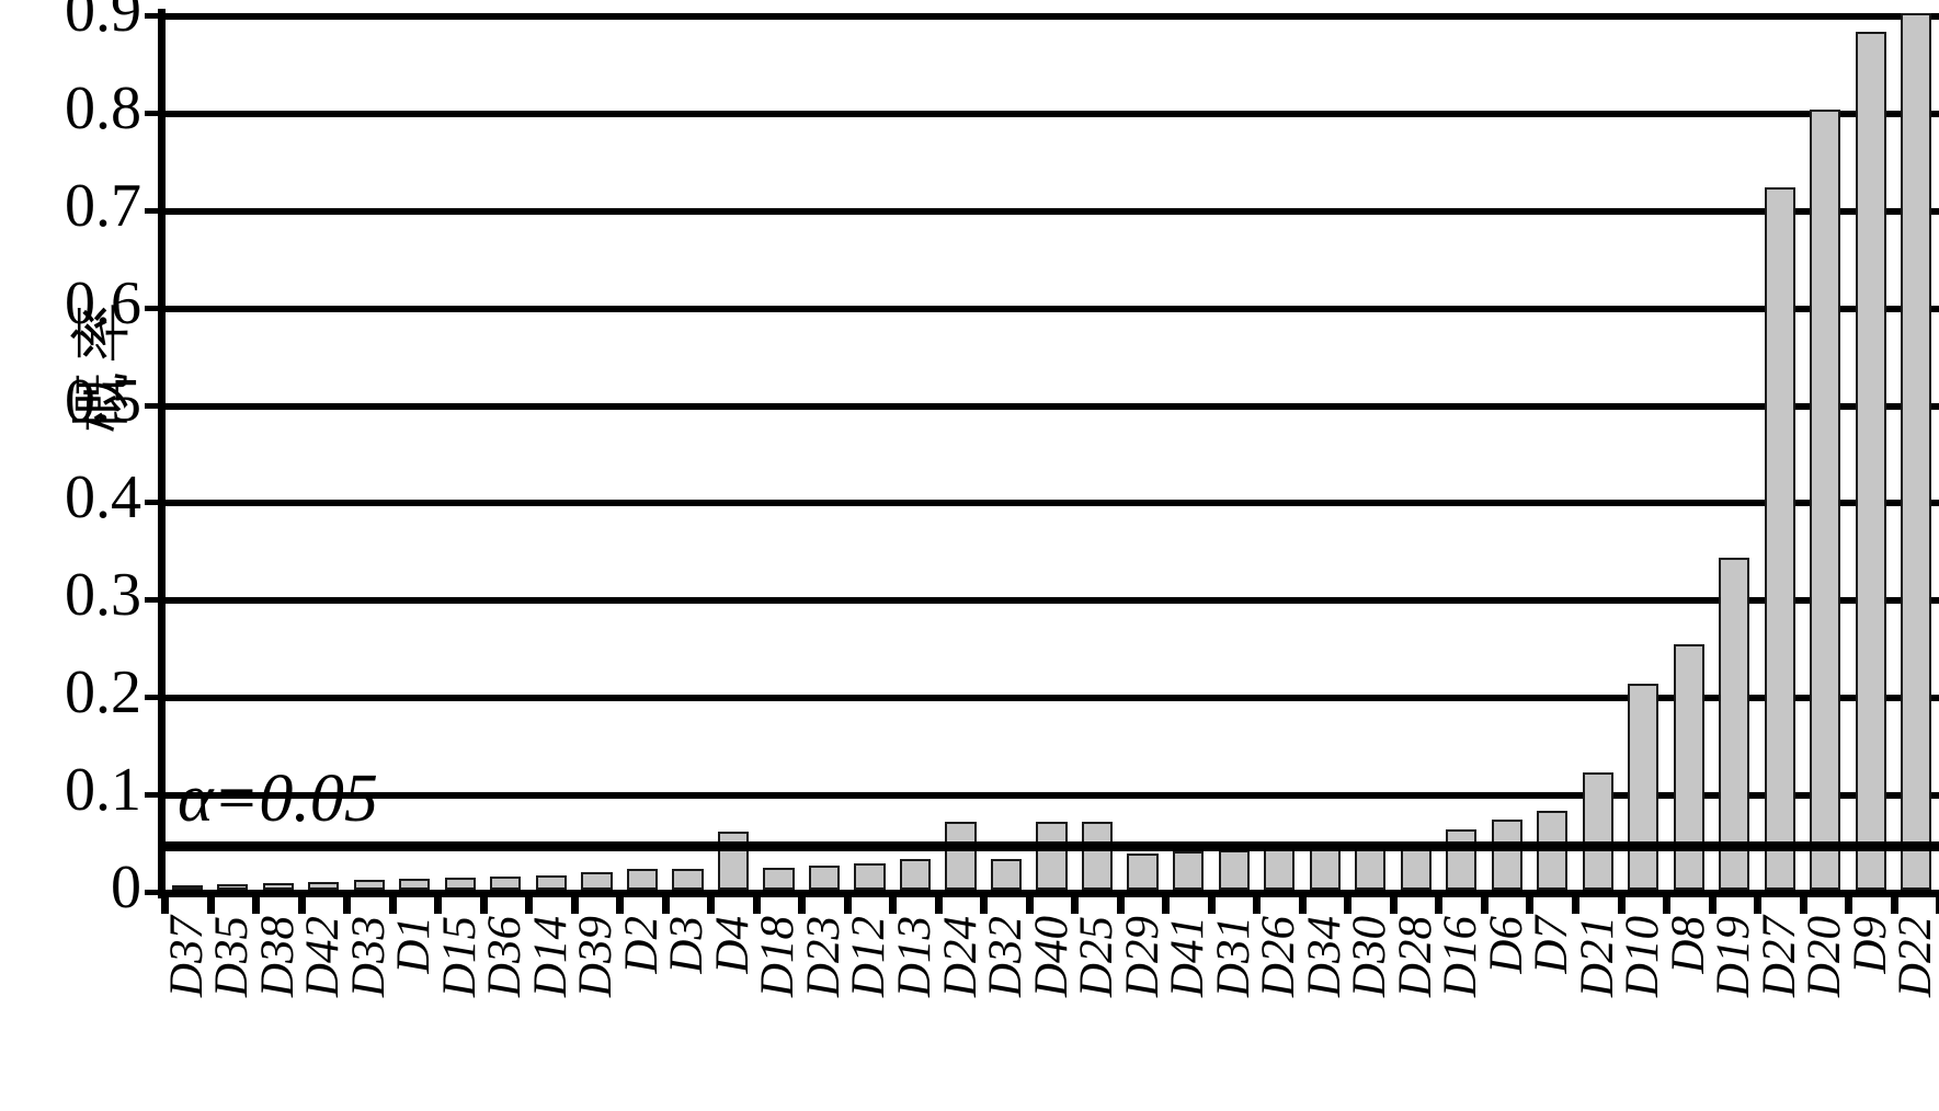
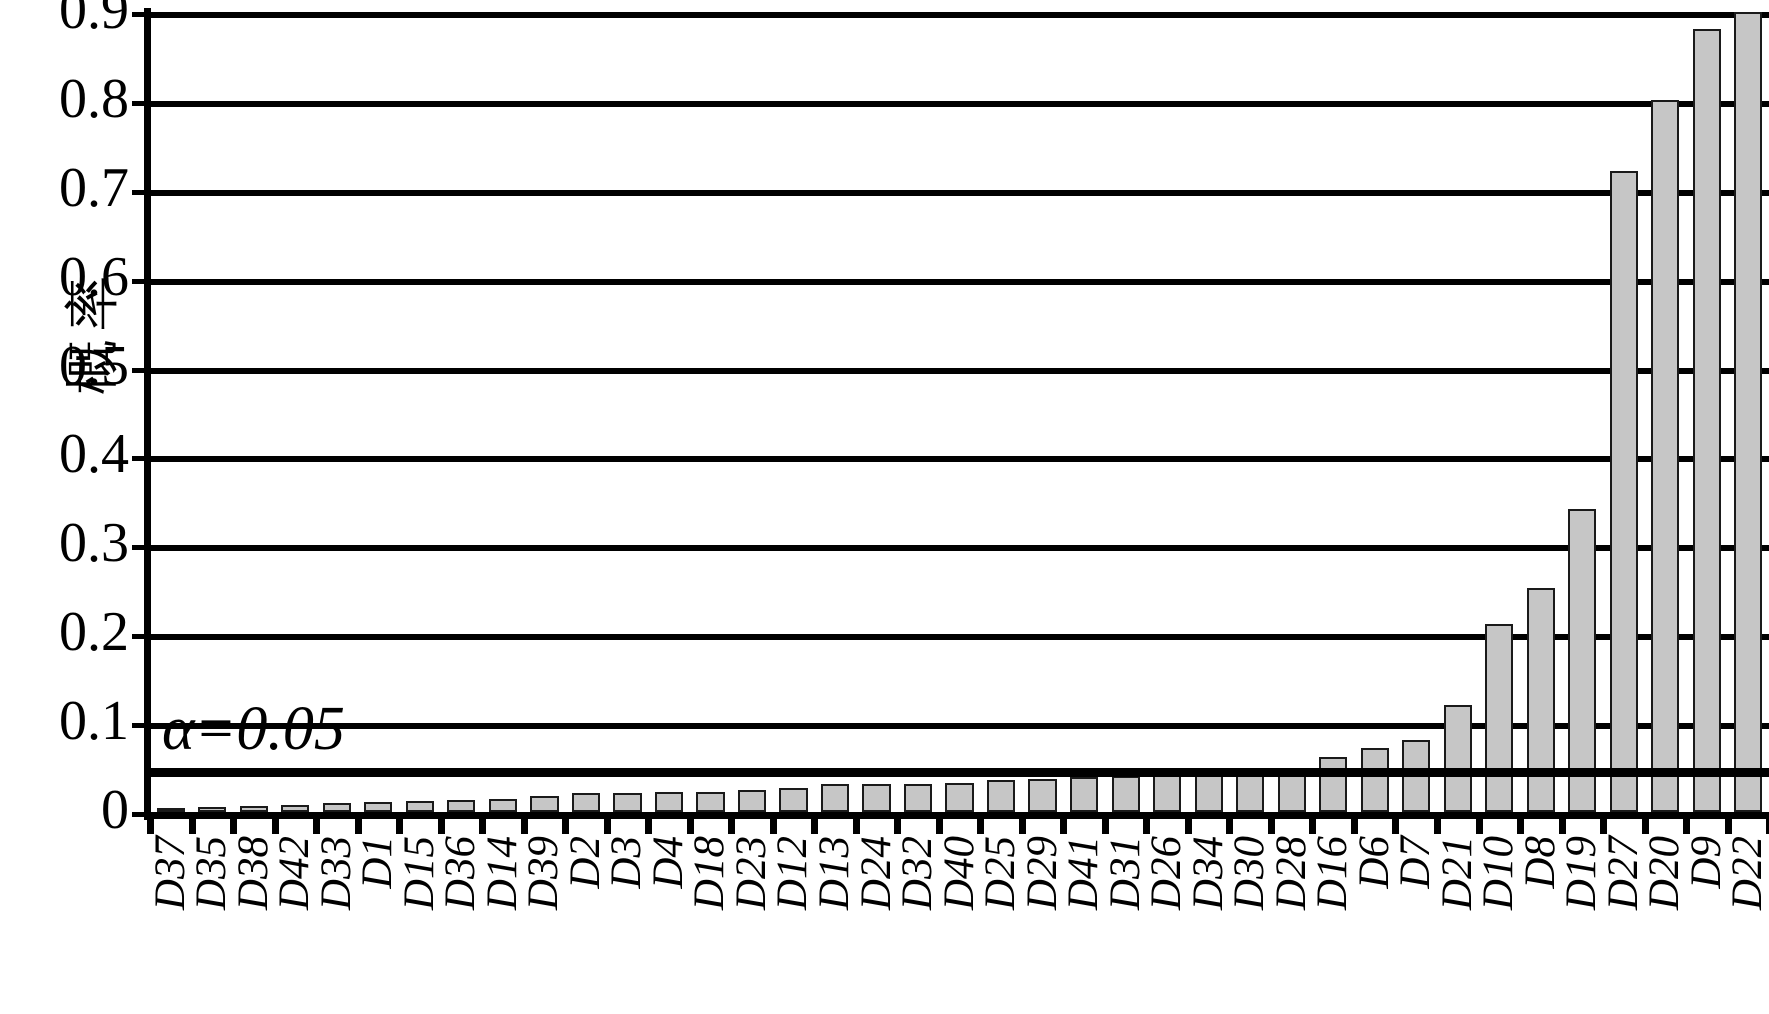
D4: 0.06 -> 0.02
D24: 0.07 -> 0.03
D40: 0.07 -> 0.03
D25: 0.07 -> 0.04
